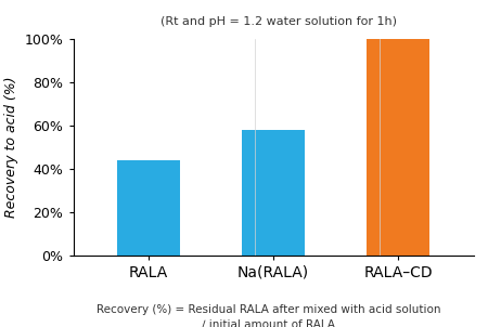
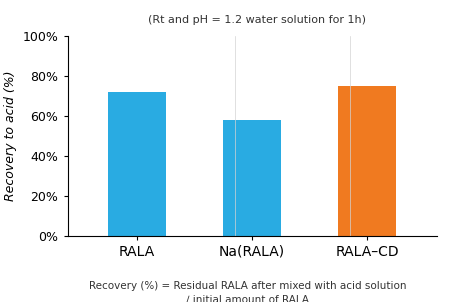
RALA: 44% -> 72%
RALA–CD: 100% -> 75%
